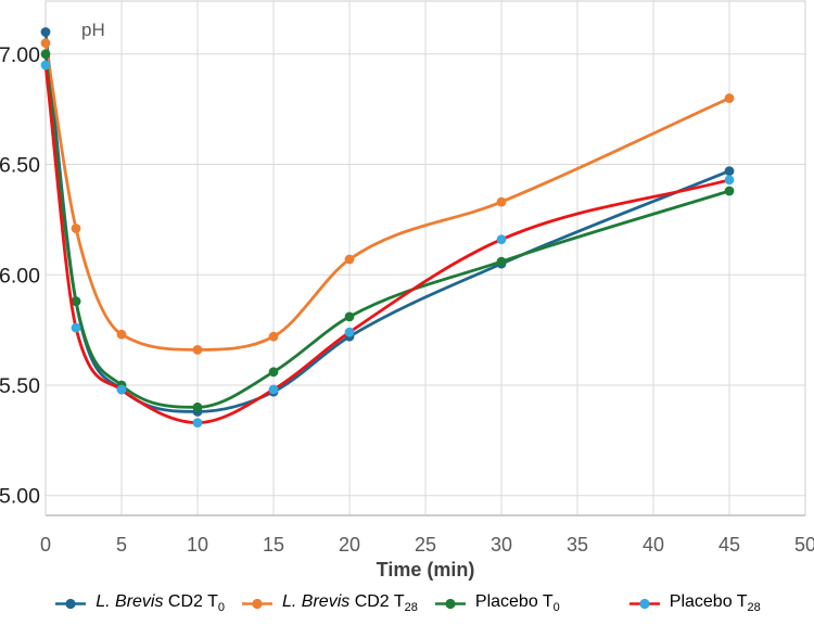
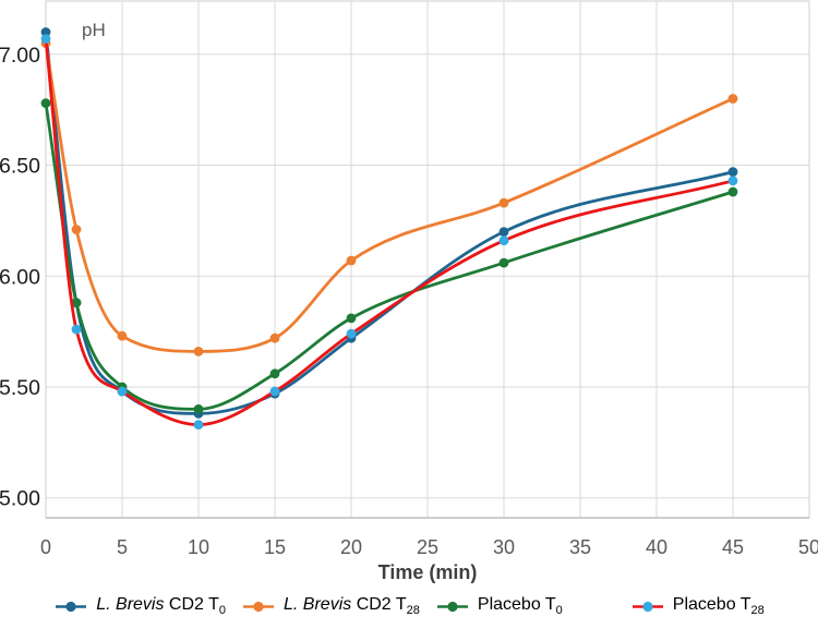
Placebo T0/0: 7.00 -> 6.78
Placebo T28/0: 6.95 -> 7.07
L. Brevis CD2 T0/30: 6.05 -> 6.20
